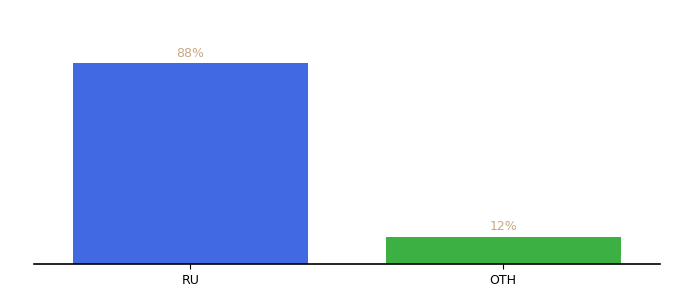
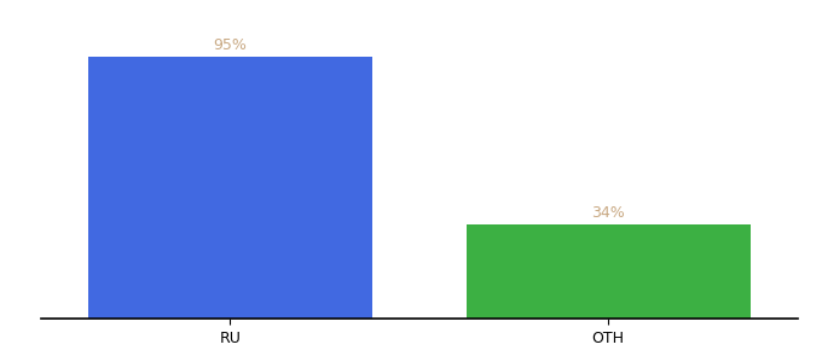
RU: 88% -> 95%
OTH: 12% -> 34%
